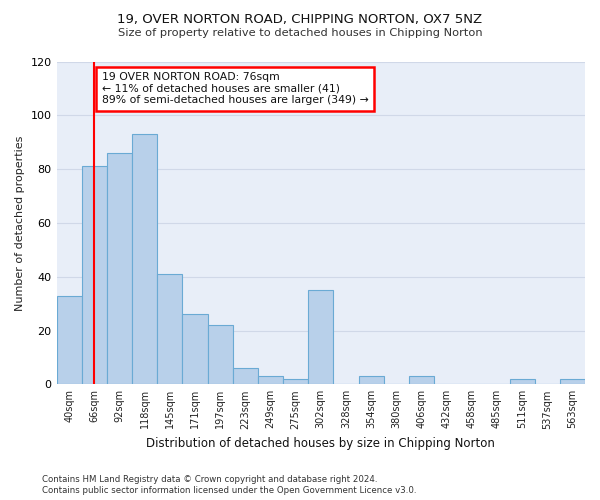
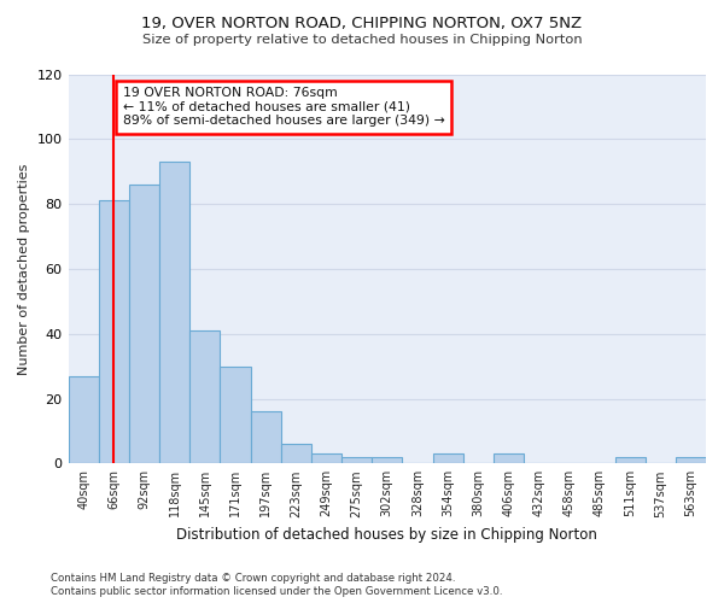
40sqm: 33 -> 27
171sqm: 26 -> 30
197sqm: 22 -> 16
302sqm: 35 -> 2
